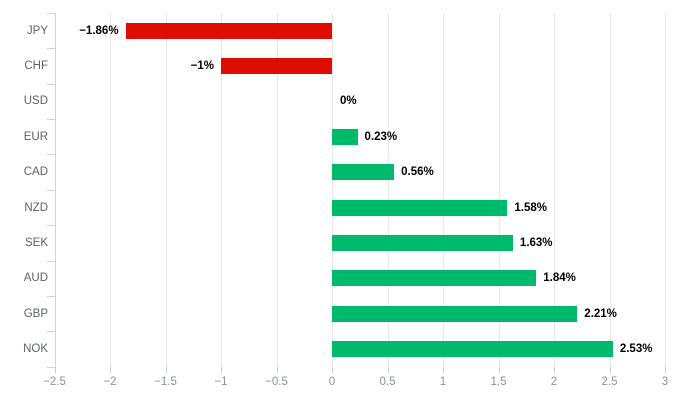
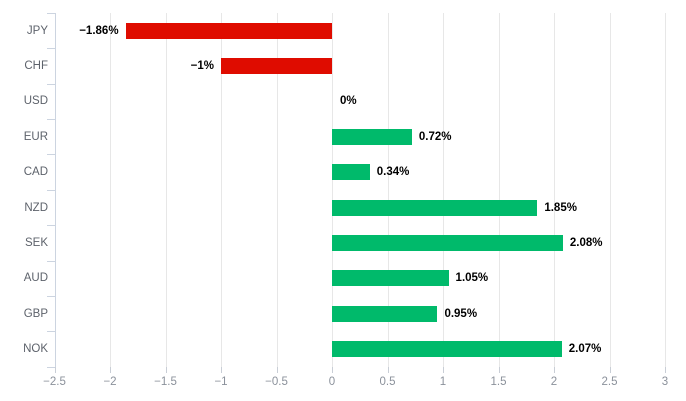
EUR: 0.23% -> 0.72%
CAD: 0.56% -> 0.34%
NZD: 1.58% -> 1.85%
SEK: 1.63% -> 2.08%
AUD: 1.84% -> 1.05%
GBP: 2.21% -> 0.95%
NOK: 2.53% -> 2.07%
